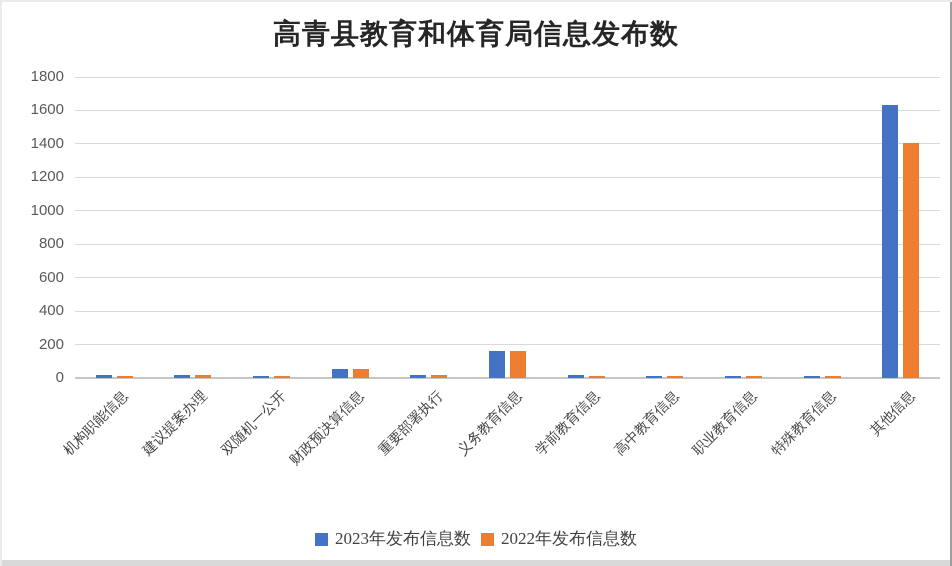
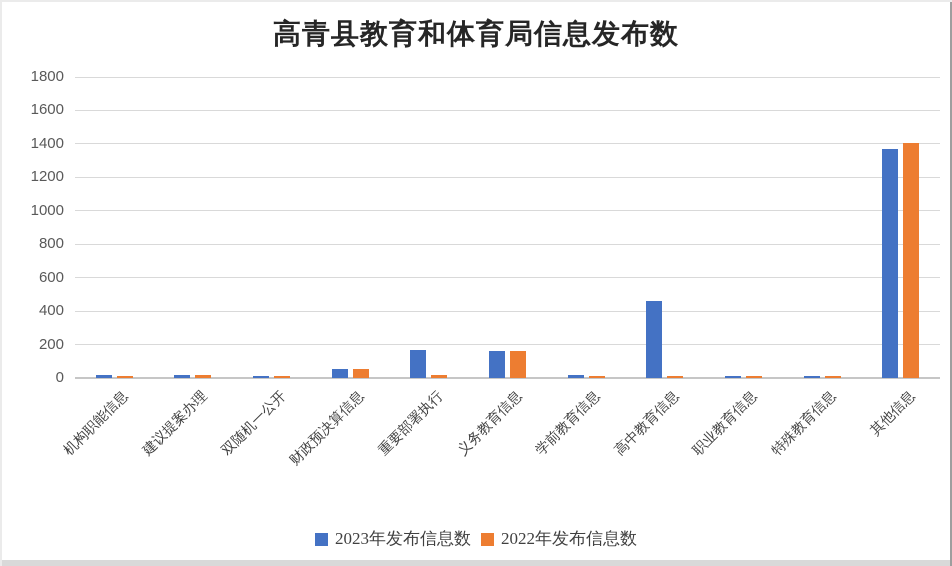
2023年发布信息数/重要部署执行: 20 -> 170
2023年发布信息数/高中教育信息: 10 -> 460
2023年发布信息数/其他信息: 1630 -> 1370
